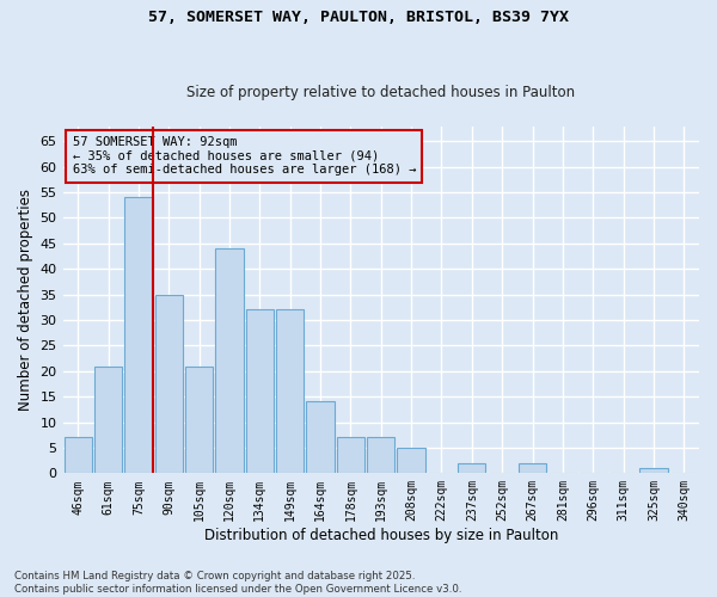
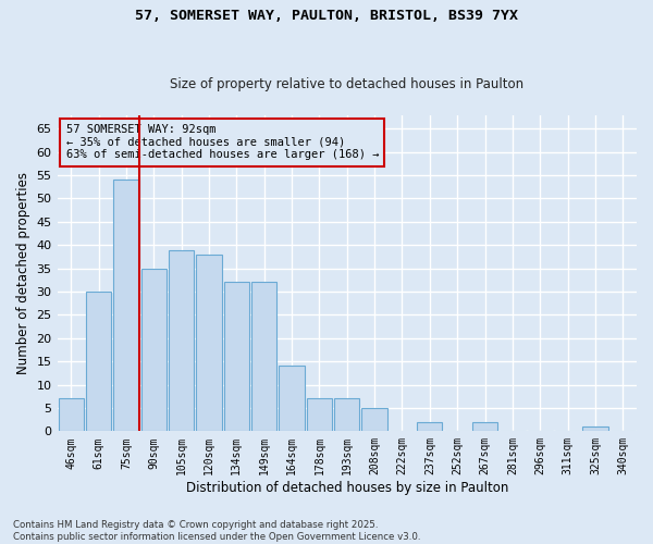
61sqm: 21 -> 30
105sqm: 21 -> 39
120sqm: 44 -> 38
